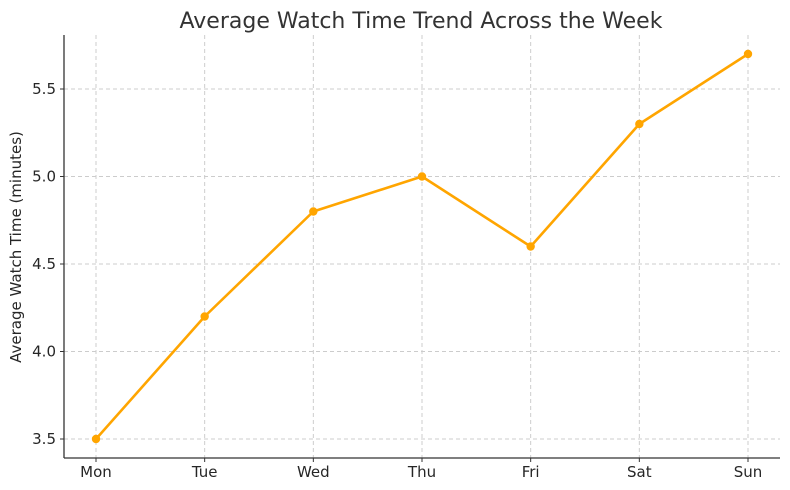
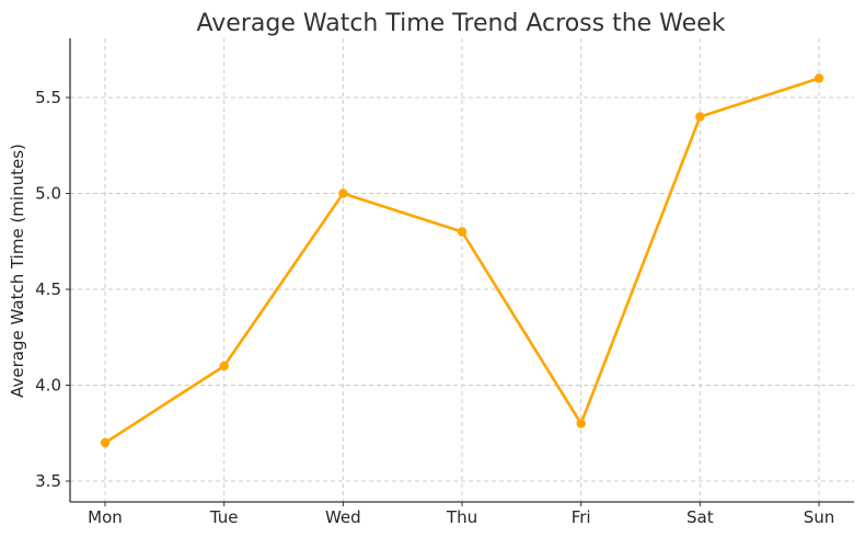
Mon: 3.5 -> 3.7
Tue: 4.2 -> 4.1
Wed: 4.8 -> 5.0
Thu: 5.0 -> 4.8
Fri: 4.6 -> 3.8
Sat: 5.3 -> 5.4
Sun: 5.7 -> 5.6
